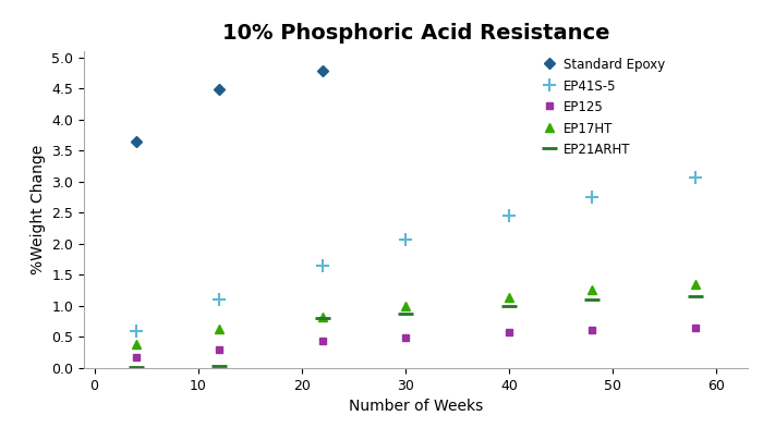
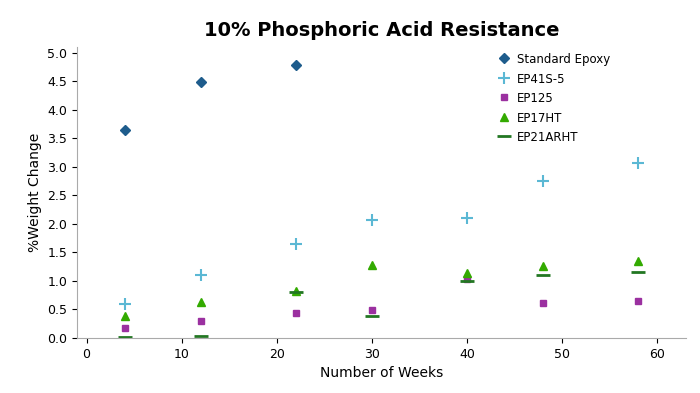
EP17HT/30: 1.00 -> 1.28
EP21ARHT/30: 0.88 -> 0.38
EP41S-5/40: 2.45 -> 2.10
EP125/40: 0.57 -> 1.04
